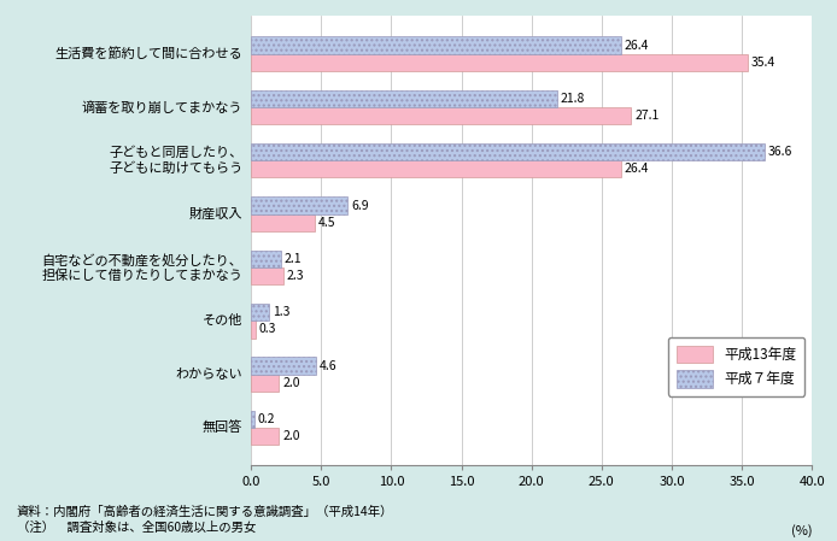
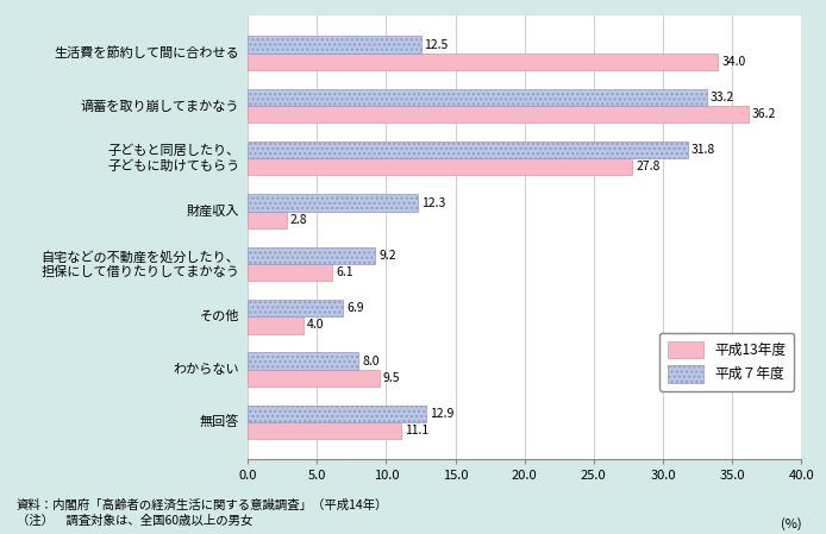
平成７年度/生活費を節約して間に合わせる: 26.4 -> 12.5
平成13年度/生活費を節約して間に合わせる: 35.4 -> 34.0
平成７年度/谪蓄を取り崩してまかなう: 21.8 -> 33.2
平成13年度/谪蓄を取り崩してまかなう: 27.1 -> 36.2
平成７年度/子どもと同居したり、 子どもに助けてもらう: 36.6 -> 31.8
平成13年度/子どもと同居したり、 子どもに助けてもらう: 26.4 -> 27.8
平成７年度/財産収入: 6.9 -> 12.3
平成13年度/財産収入: 4.5 -> 2.8
平成７年度/自宅などの不動産を処分したり、 担保にして借りたりしてまかなう: 2.1 -> 9.2
平成13年度/自宅などの不動産を処分したり、 担保にして借りたりしてまかなう: 2.3 -> 6.1
平成７年度/その他: 1.3 -> 6.9
平成13年度/その他: 0.3 -> 4.0
平成７年度/わからない: 4.6 -> 8.0
平成13年度/わからない: 2.0 -> 9.5
平成７年度/無回答: 0.2 -> 12.9
平成13年度/無回答: 2.0 -> 11.1
